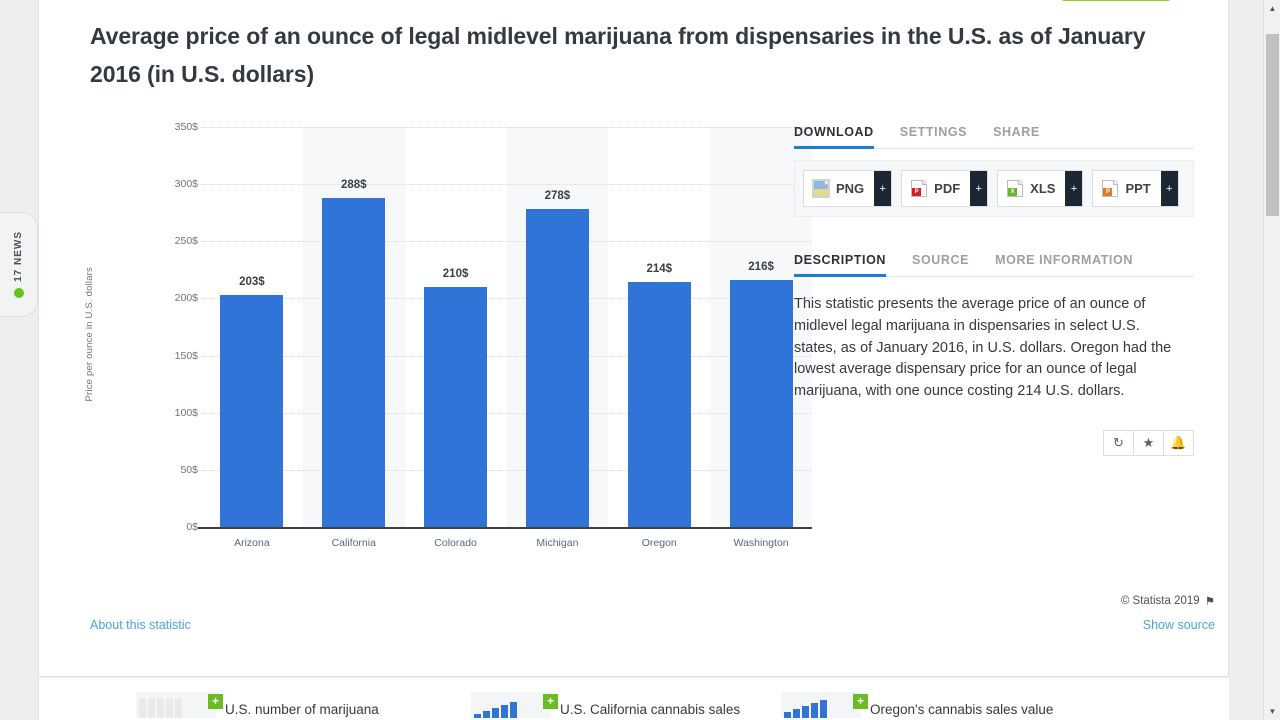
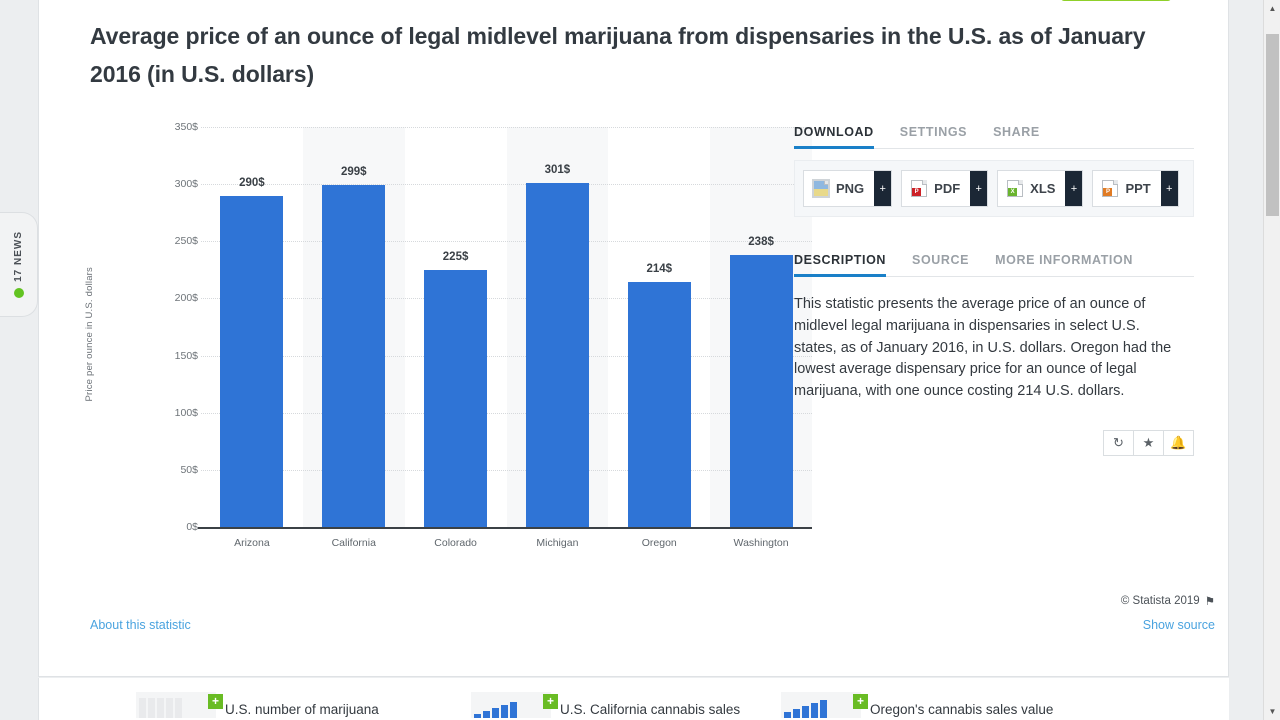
Arizona: 203 -> 290
California: 288 -> 299
Colorado: 210 -> 225
Michigan: 278 -> 301
Washington: 216 -> 238
